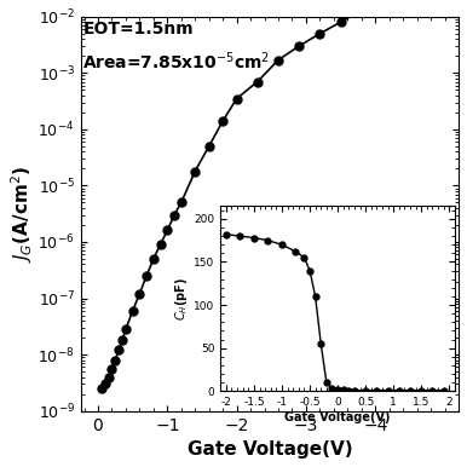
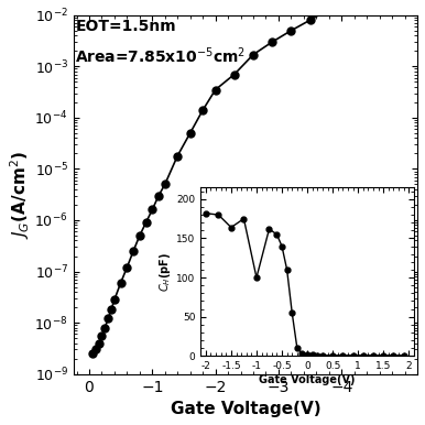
-1.5: 178 -> 164
-1: 170 -> 100
